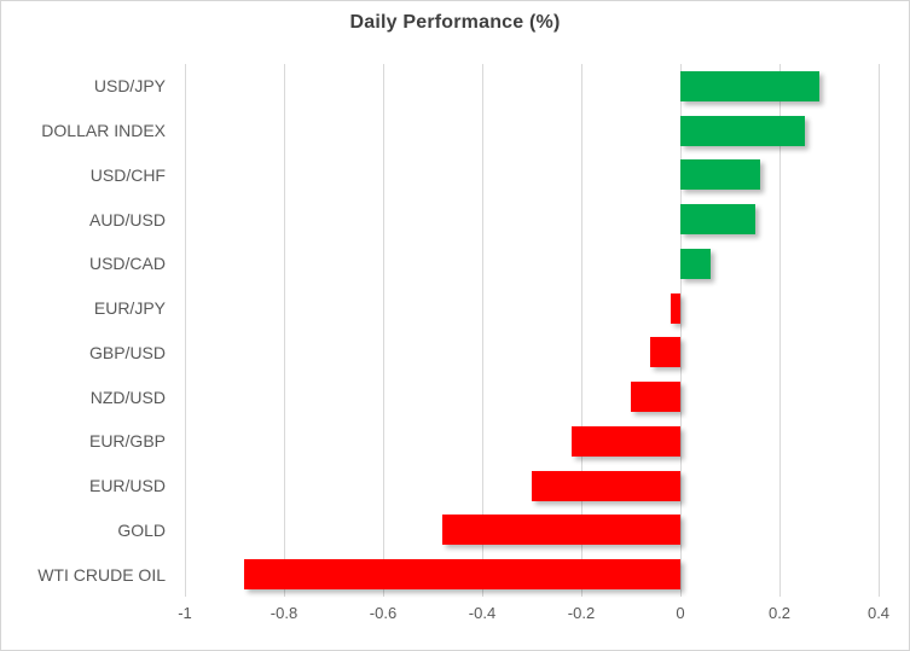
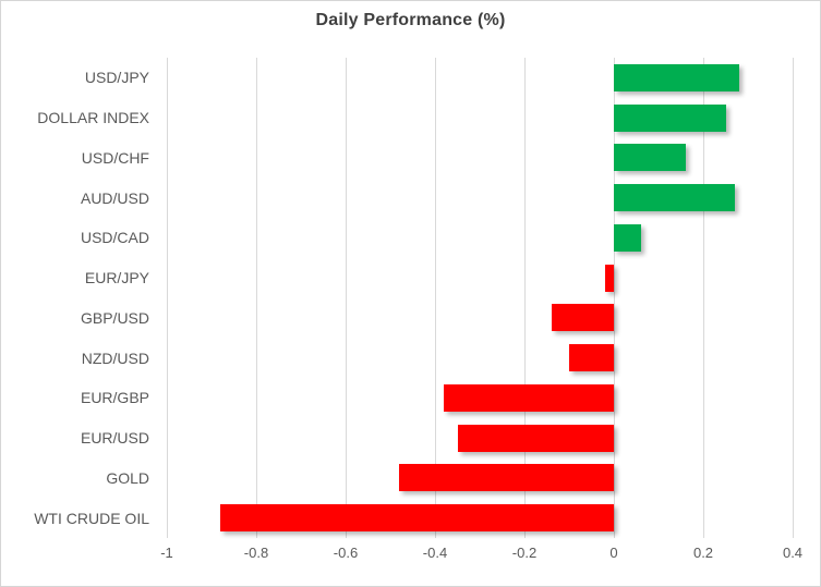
AUD/USD: 0.15 -> 0.27
GBP/USD: -0.06 -> -0.14
EUR/GBP: -0.22 -> -0.38
EUR/USD: -0.30 -> -0.35
